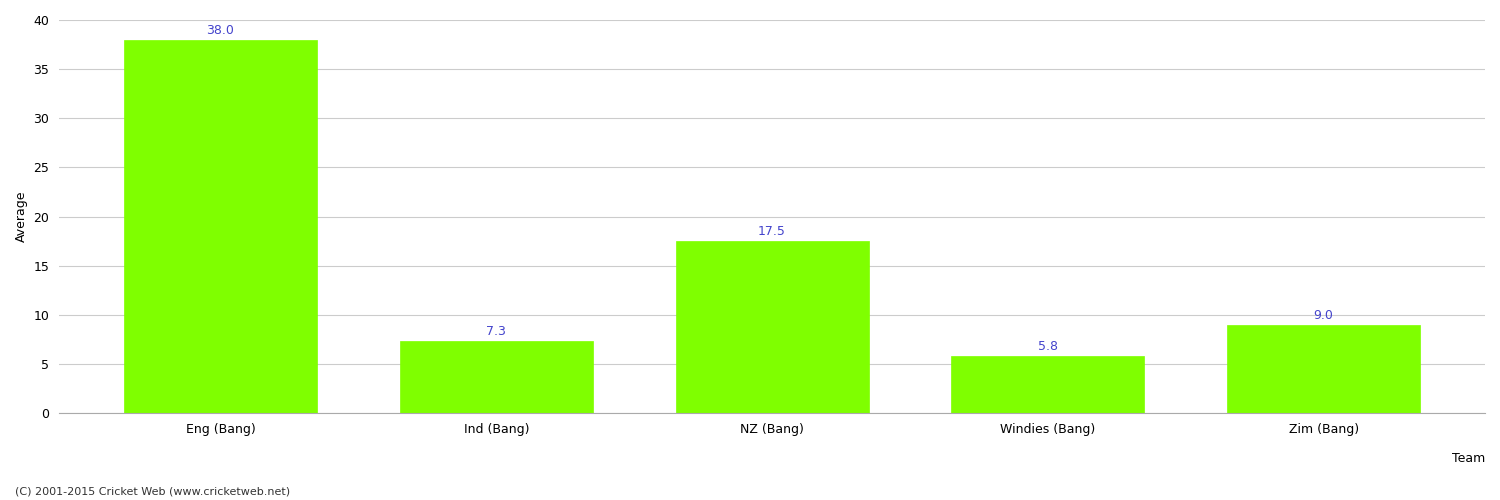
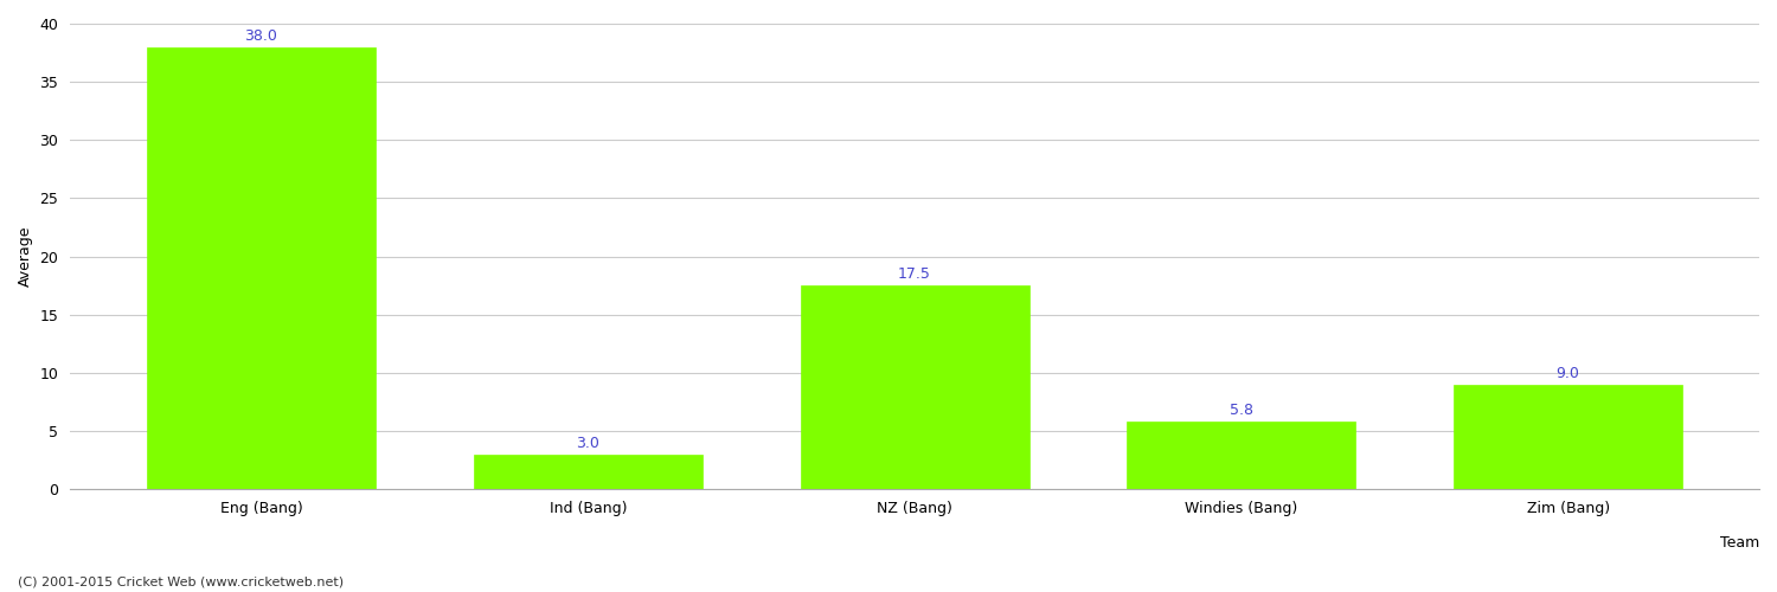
Ind (Bang): 7.3 -> 3.0
